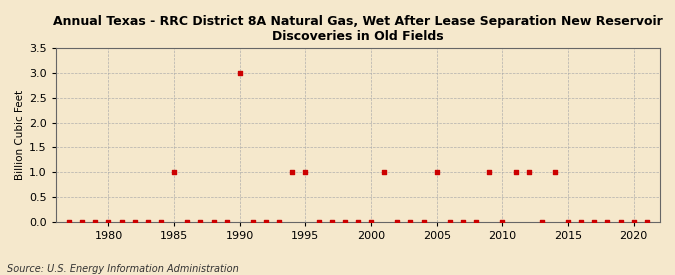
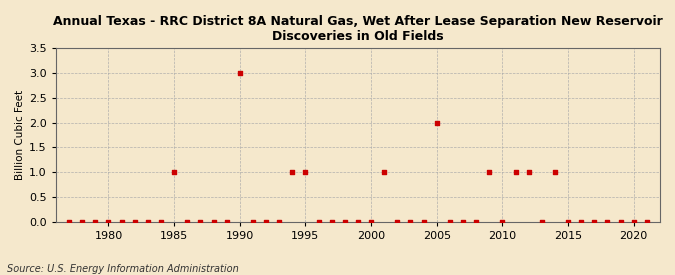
2005: 1 -> 2
